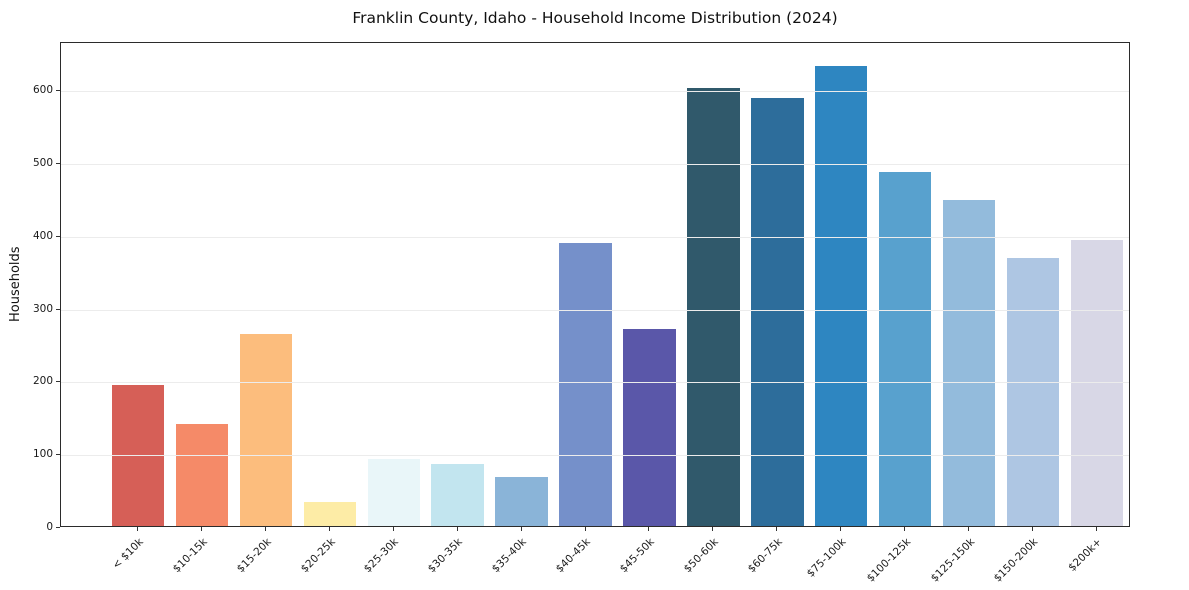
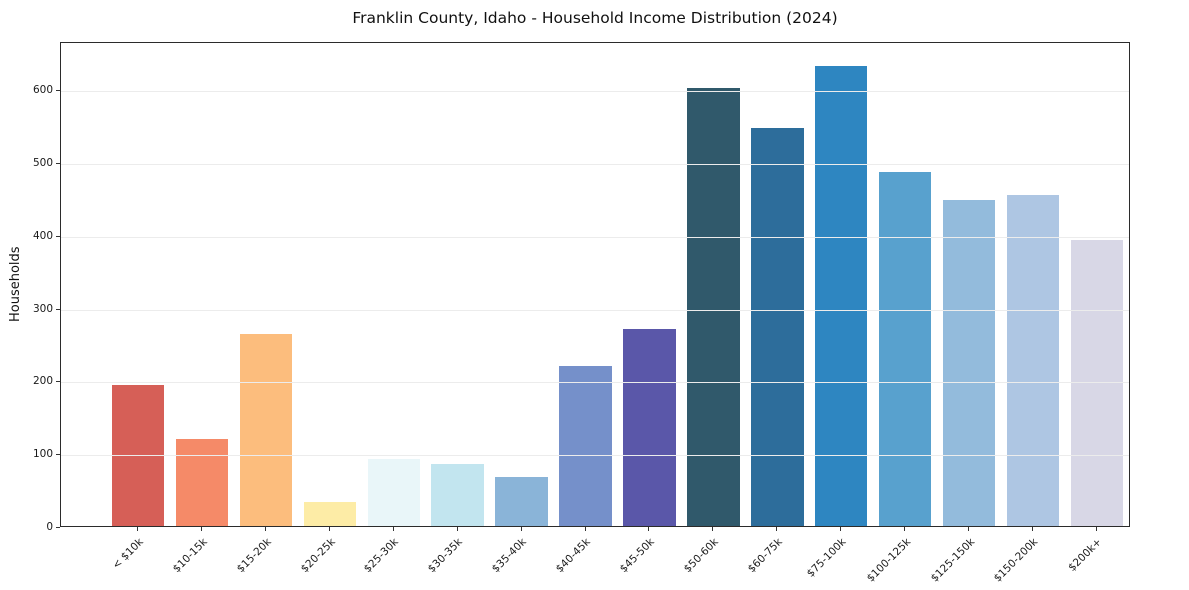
$10-15k: 140 -> 120
$40-45k: 390 -> 220
$60-75k: 590 -> 550
$150-200k: 370 -> 460
